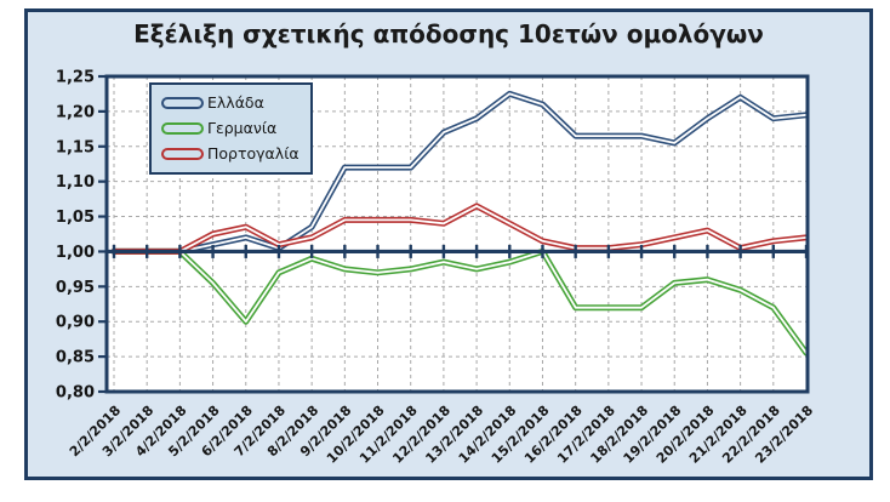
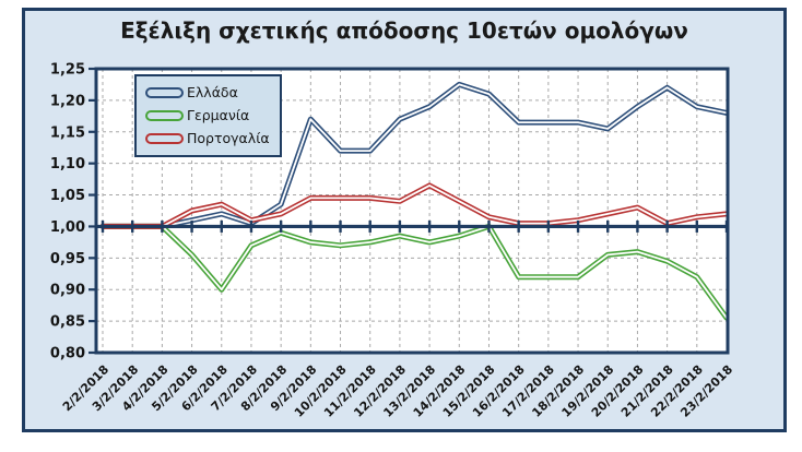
Ελλάδα/9/2/2018: 1,12 -> 1,17
Ελλάδα/23/2/2018: 1,20 -> 1,18
